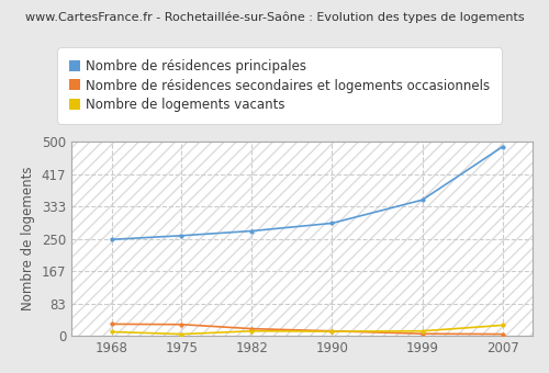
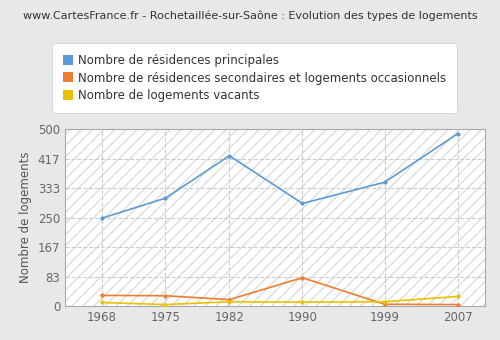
Nombre de résidences principales/1975: 258 -> 305
Nombre de résidences principales/1982: 270 -> 425
Nombre de résidences secondaires et logements occasionnels/1990: 12 -> 80
